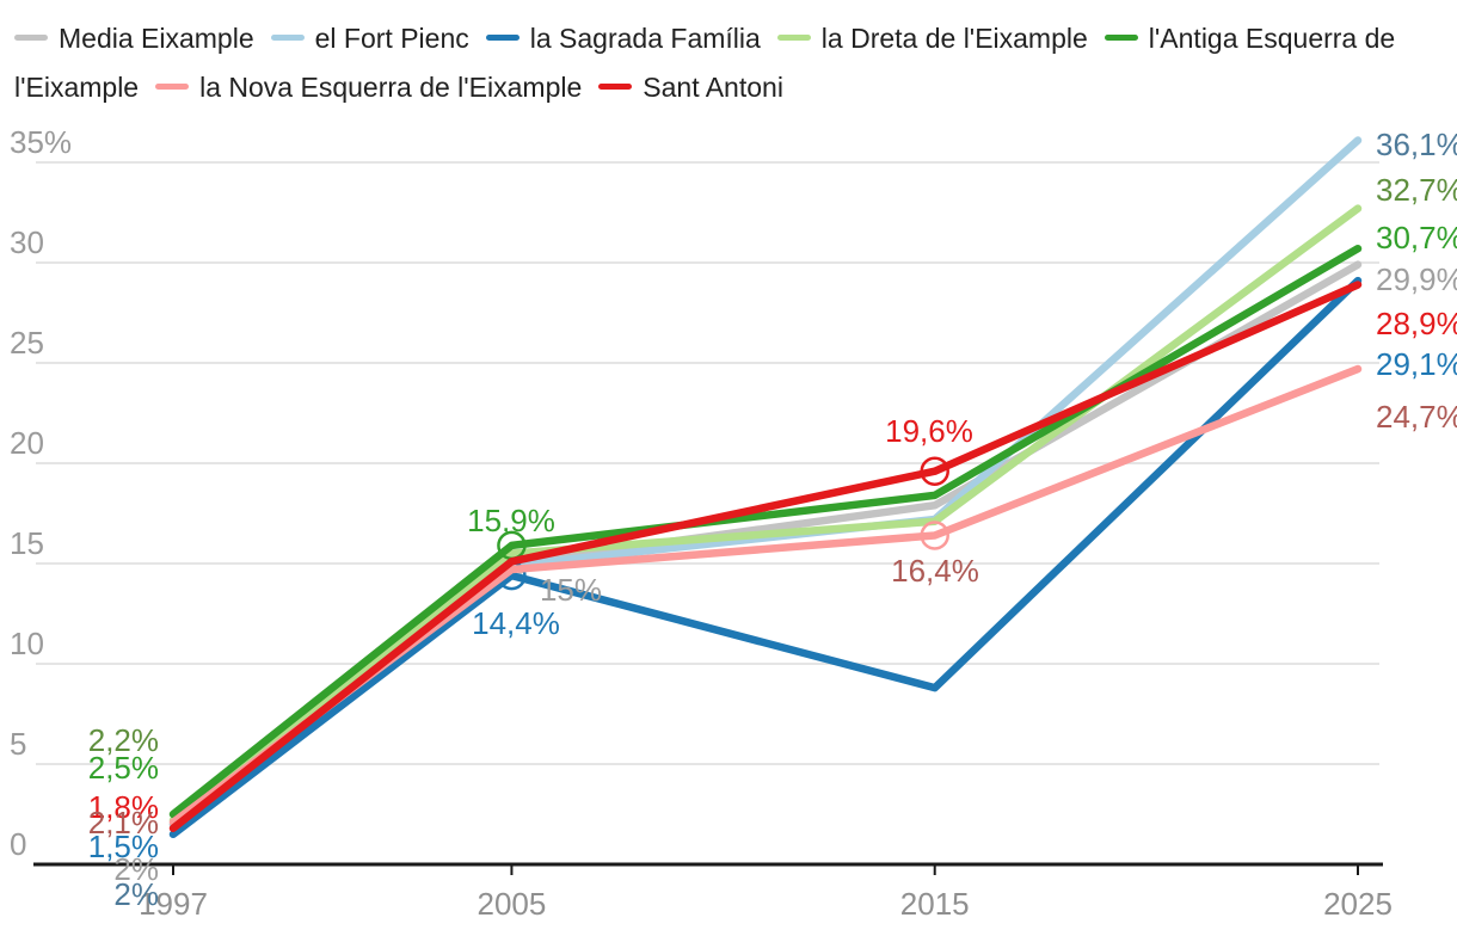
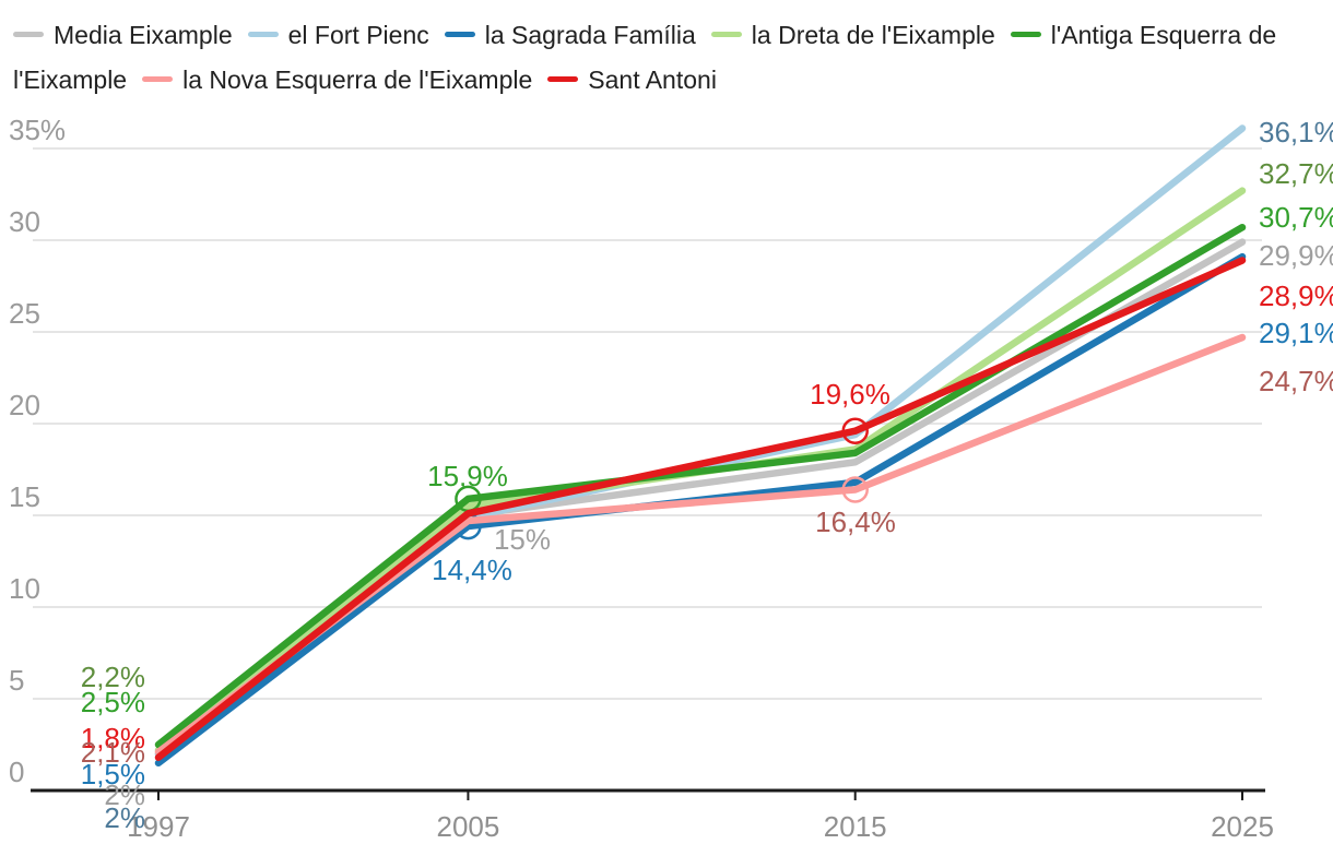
el Fort Pienc/2015: 17.2% -> 19.4%
la Sagrada Família/2015: 8.8% -> 16.8%
la Dreta de l'Eixample/2015: 17.1% -> 18.6%
